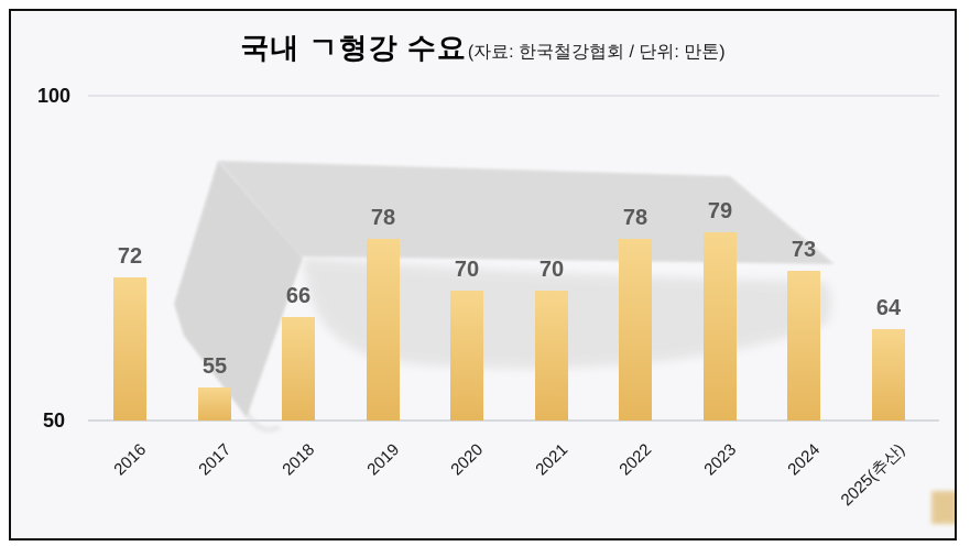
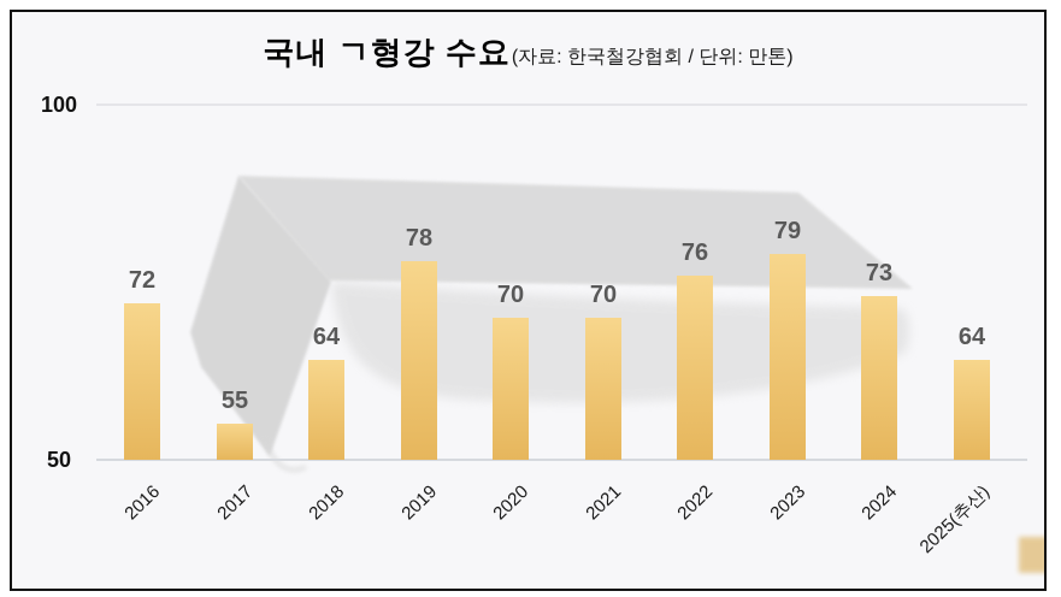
2018: 66 -> 64
2022: 78 -> 76
